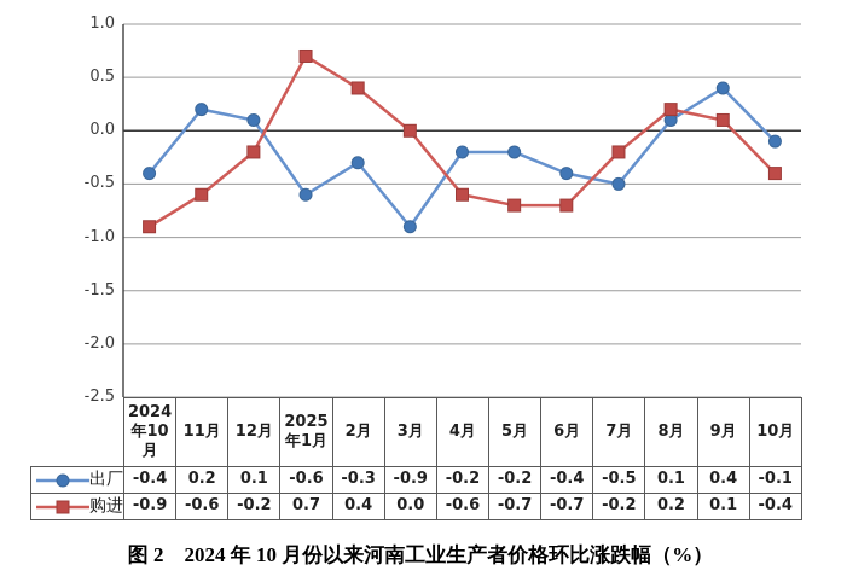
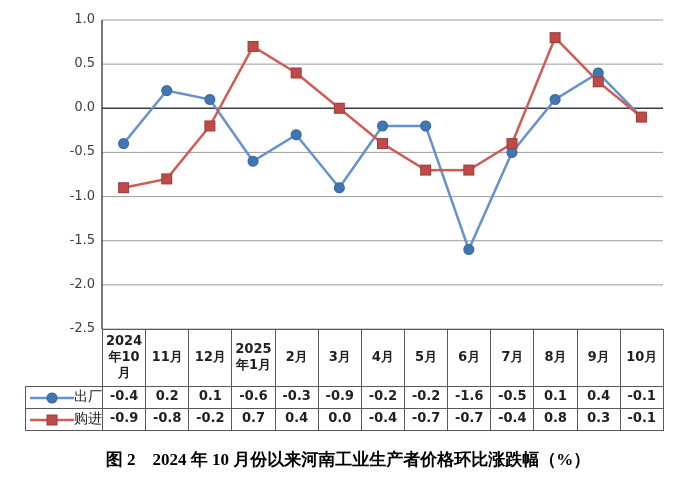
购进/11月: -0.6 -> -0.8
购进/4月: -0.6 -> -0.4
出厂/6月: -0.4 -> -1.6
购进/7月: -0.2 -> -0.4
购进/8月: 0.2 -> 0.8
购进/9月: 0.1 -> 0.3
购进/10月: -0.4 -> -0.1
